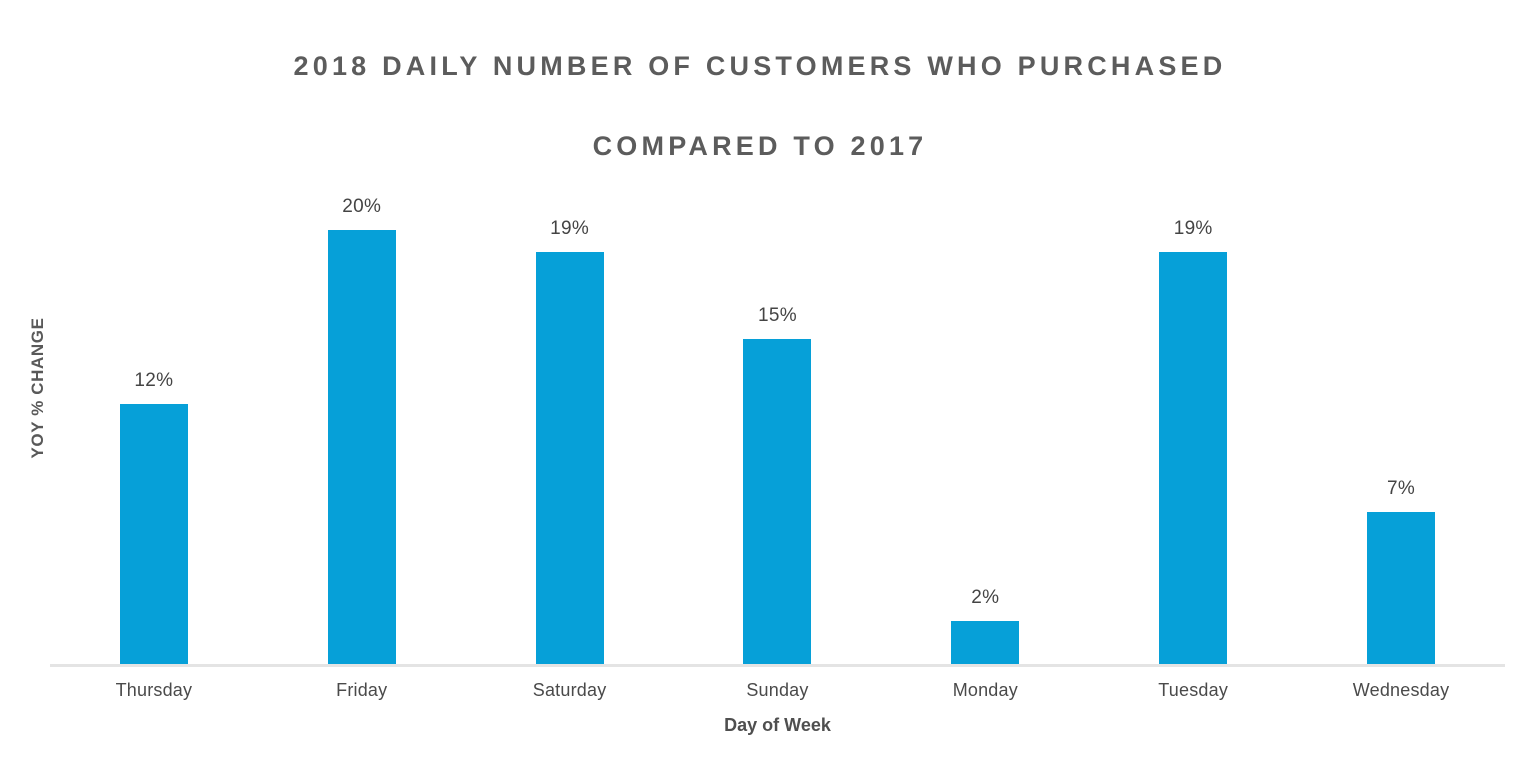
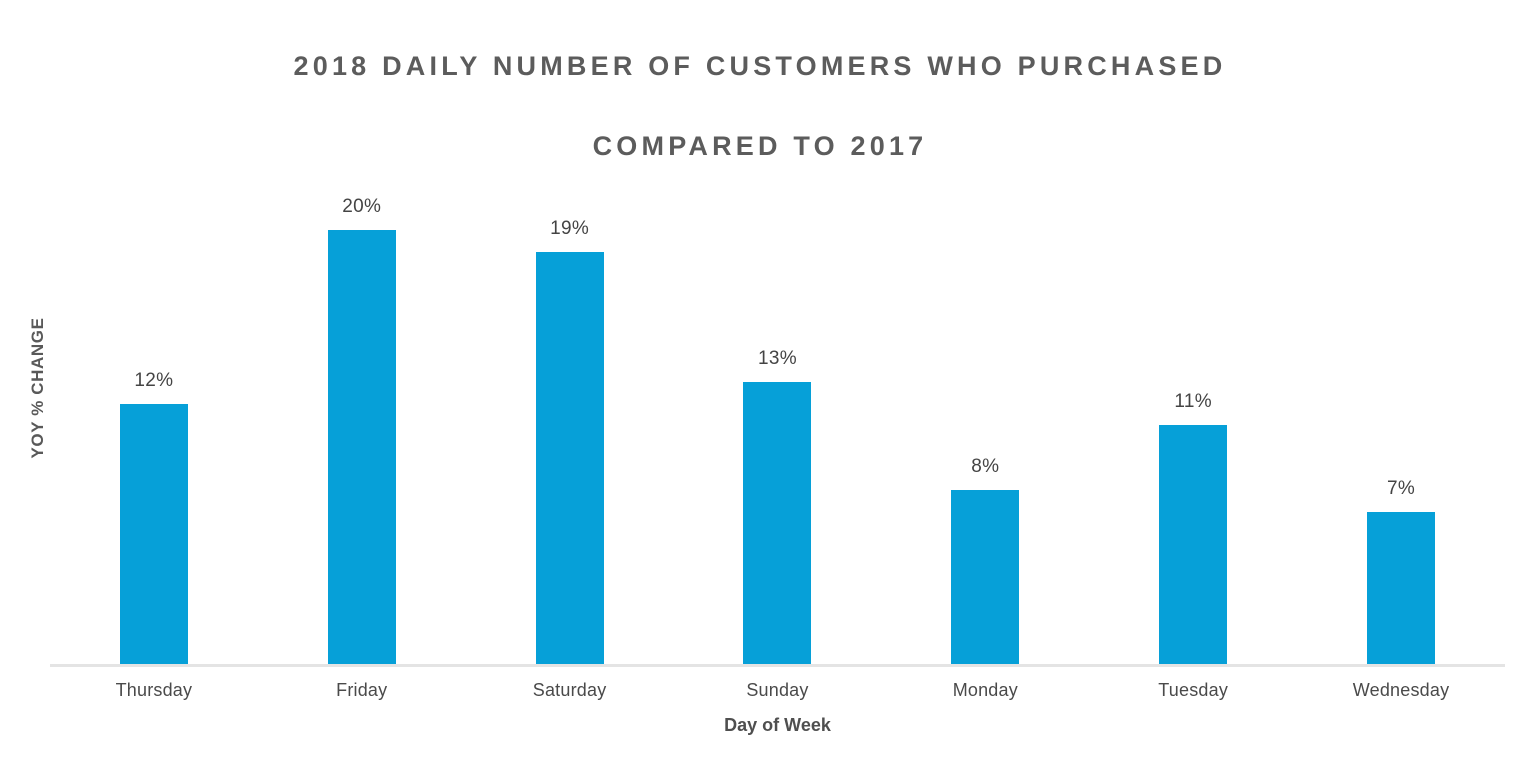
Sunday: 15% -> 13%
Monday: 2% -> 8%
Tuesday: 19% -> 11%
